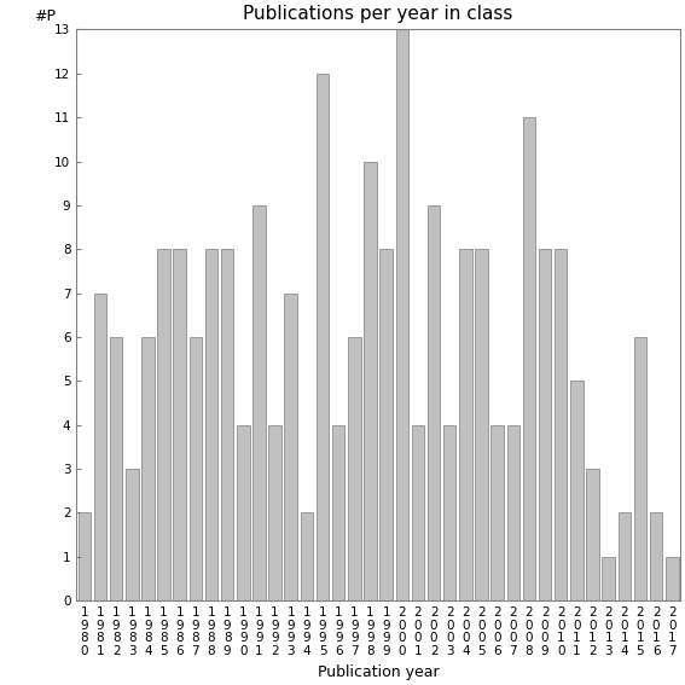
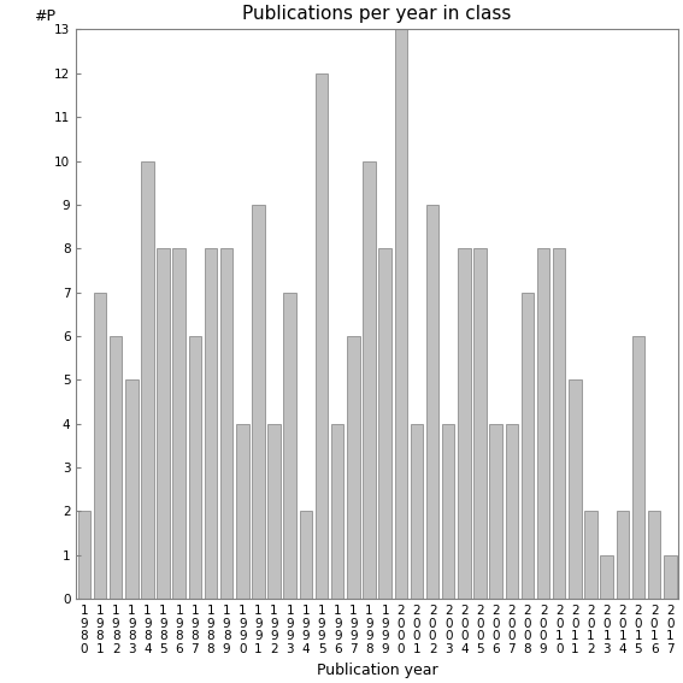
1 9 8 3: 3 -> 5
1 9 8 4: 6 -> 10
2 0 0 8: 11 -> 7
2 0 1 2: 3 -> 2
